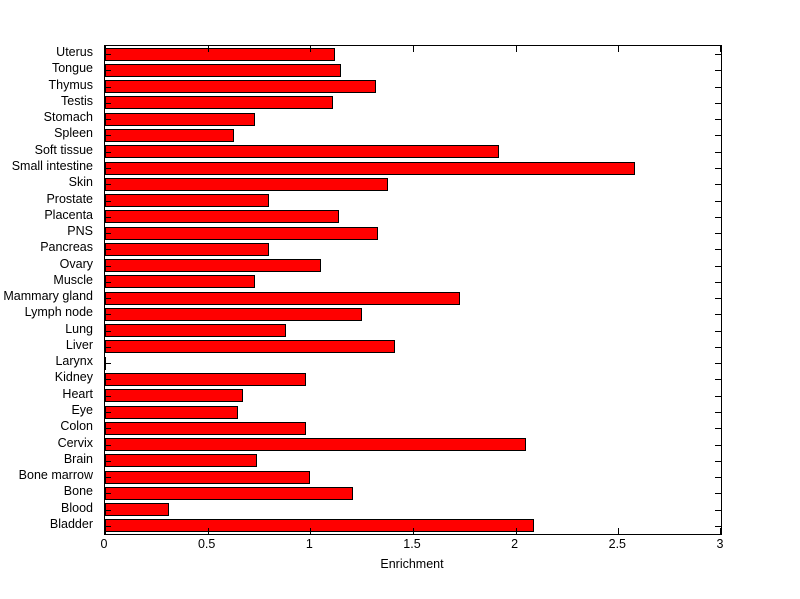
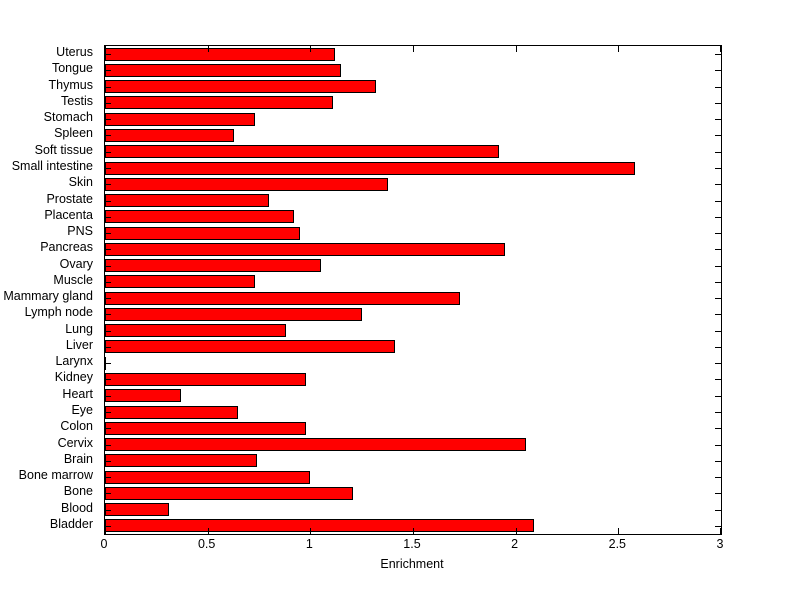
Placenta: 1.14 -> 0.92
PNS: 1.33 -> 0.95
Pancreas: 0.80 -> 1.95
Heart: 0.67 -> 0.37
